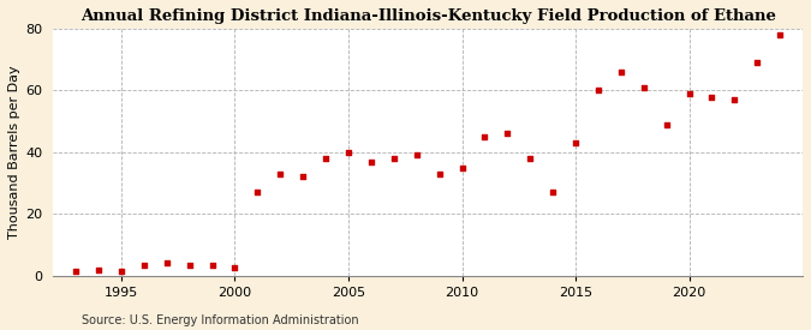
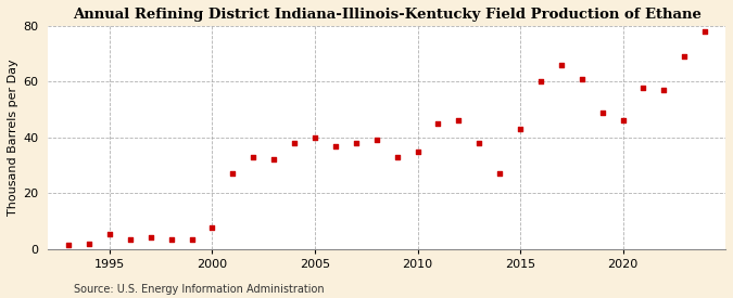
1995: 1.5 -> 5.5
2000: 2.5 -> 7.5
2020: 59.0 -> 46.0
